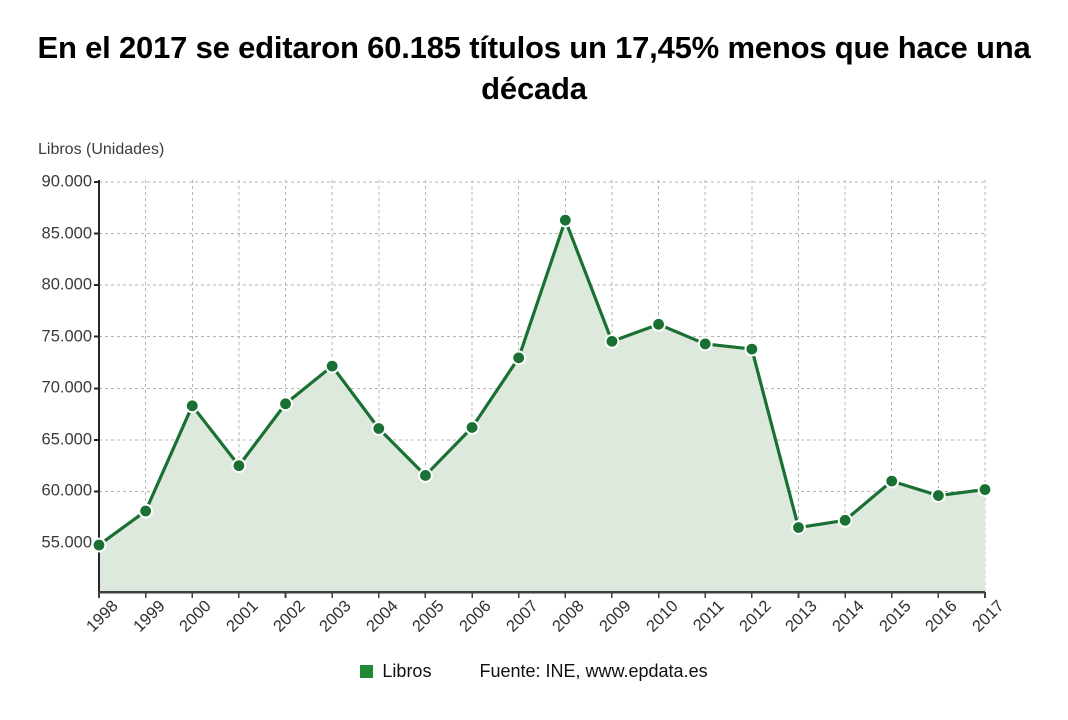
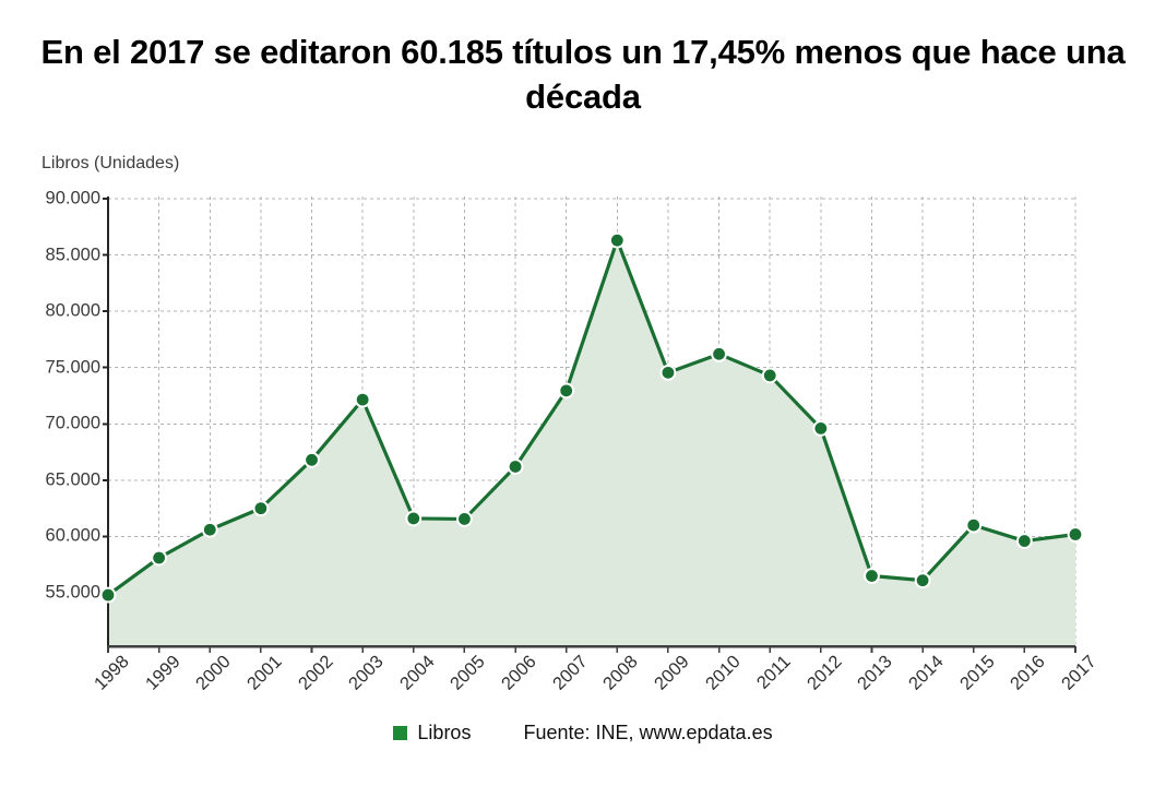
2000: 68300 -> 60600
2002: 68500 -> 66800
2004: 66100 -> 61600
2012: 73800 -> 69600
2014: 57200 -> 56100
